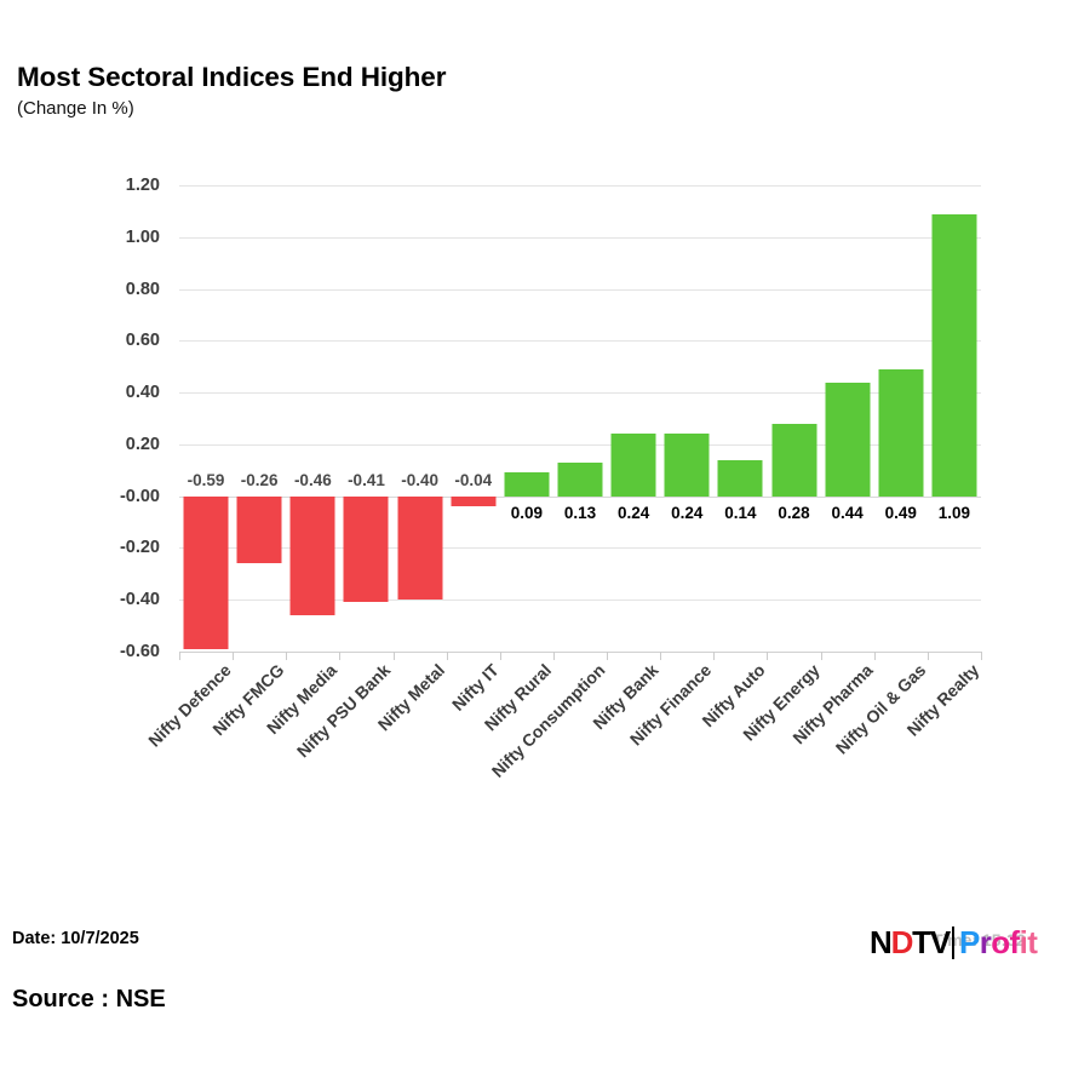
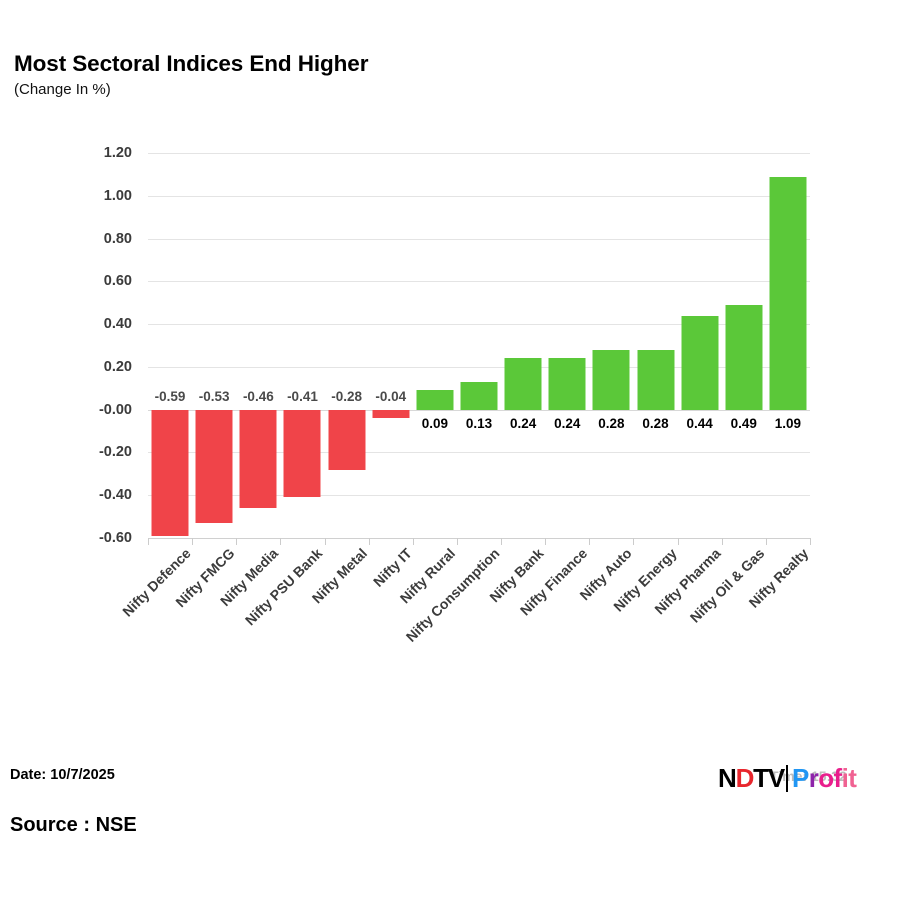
Nifty FMCG: -0.26 -> -0.53
Nifty Metal: -0.40 -> -0.28
Nifty Auto: 0.14 -> 0.28
